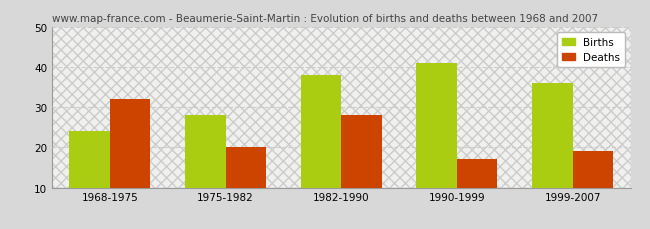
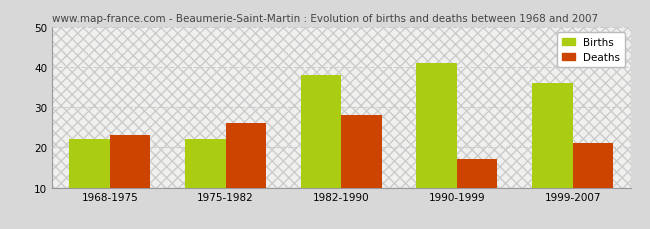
Births/1968-1975: 24 -> 22
Deaths/1968-1975: 32 -> 23
Births/1975-1982: 28 -> 22
Deaths/1975-1982: 20 -> 26
Deaths/1999-2007: 19 -> 21
